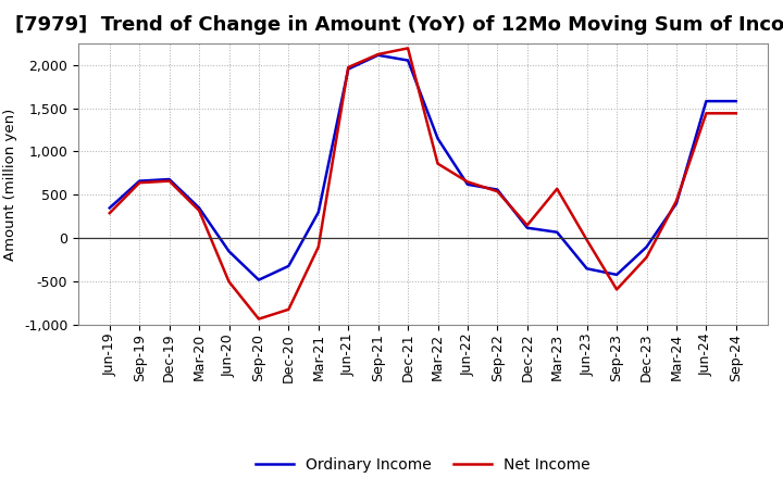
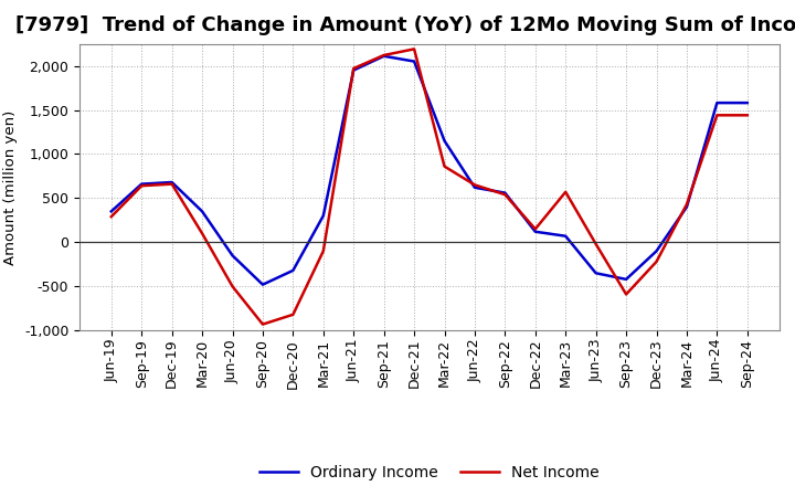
Net Income/Mar-20: 320 -> 100
